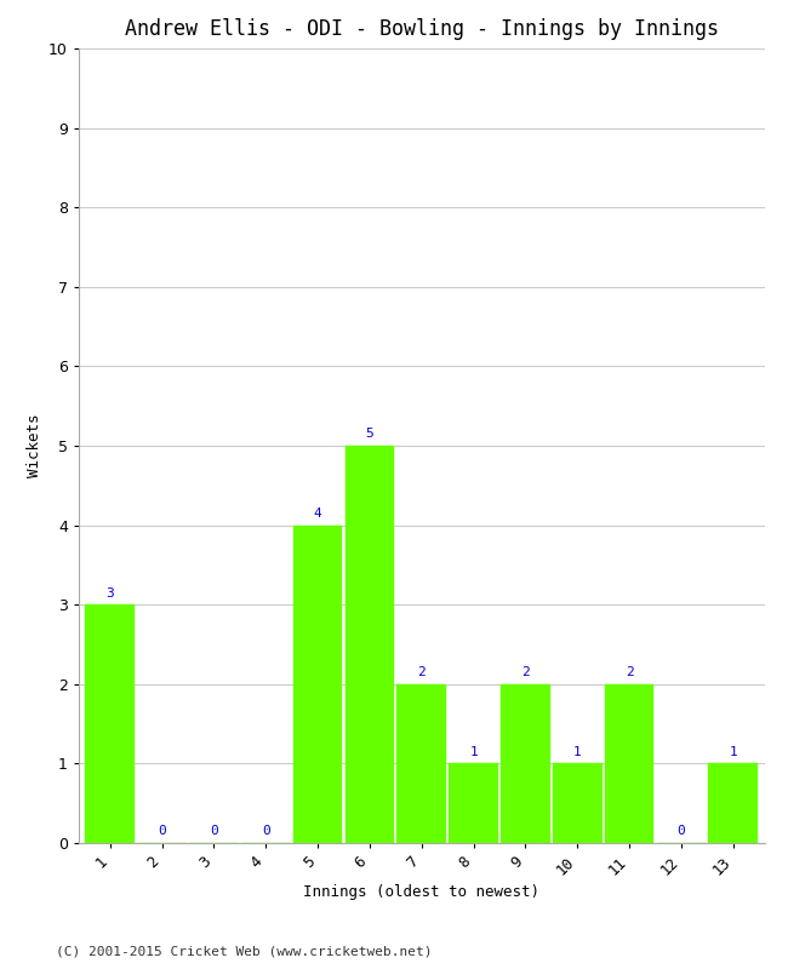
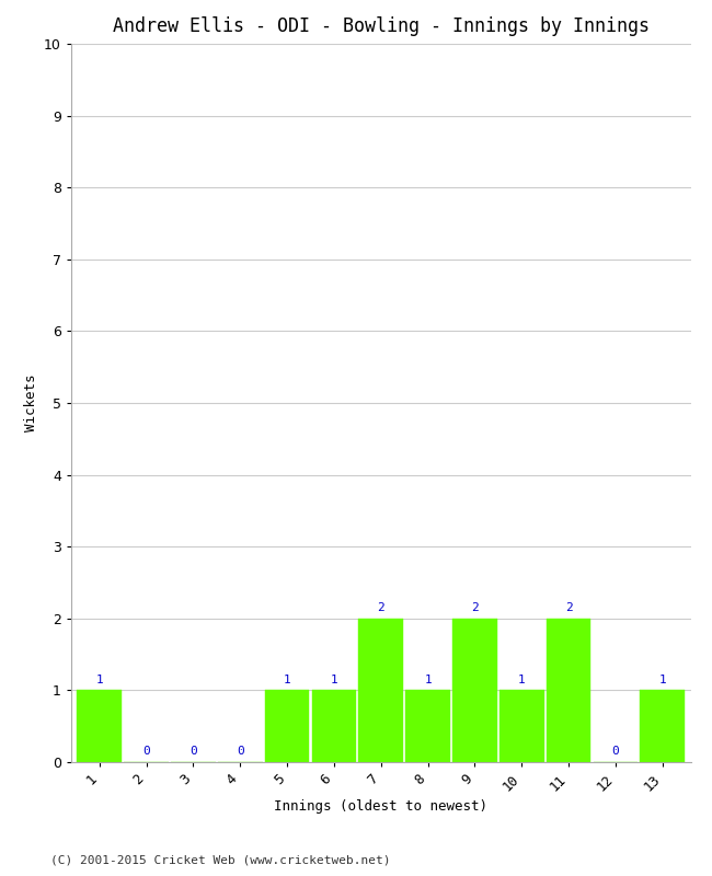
1: 3 -> 1
5: 4 -> 1
6: 5 -> 1
